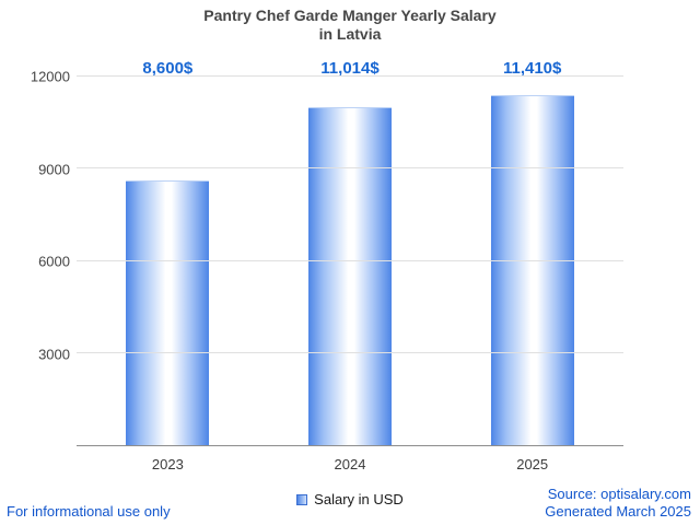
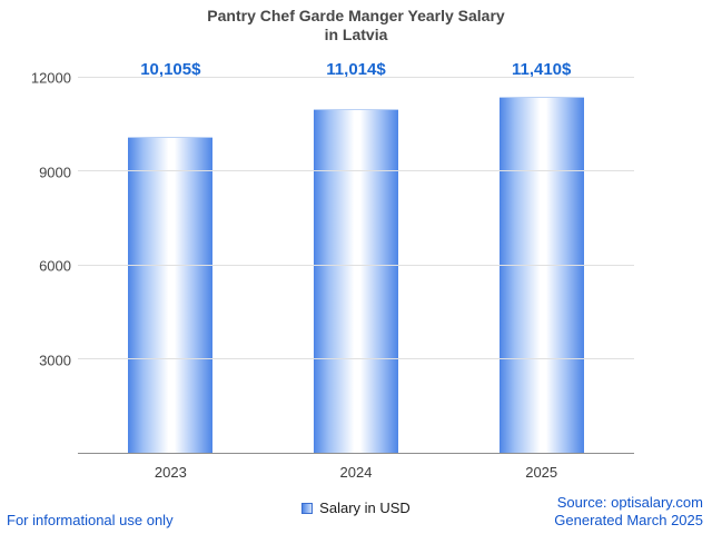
2023: 8,600 -> 10,105
